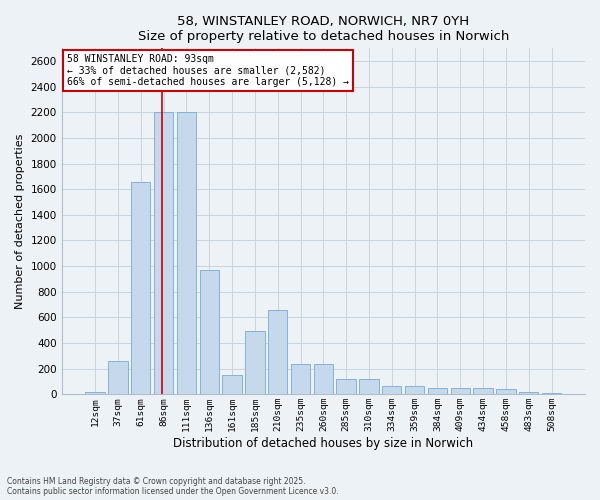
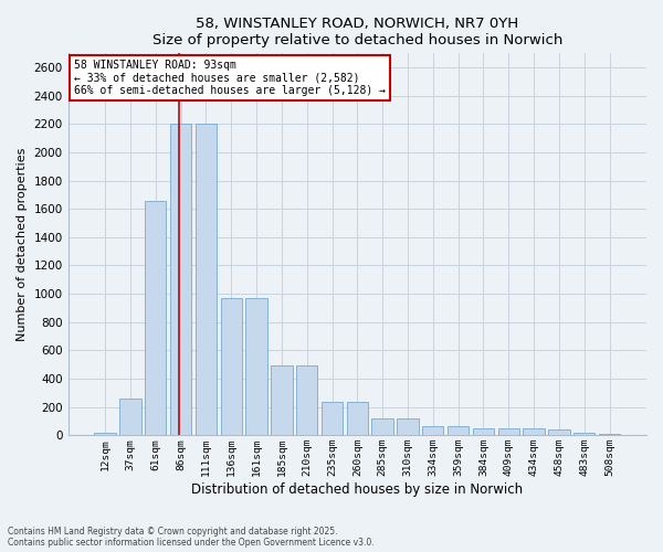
161sqm: 150 -> 970
210sqm: 660 -> 490
